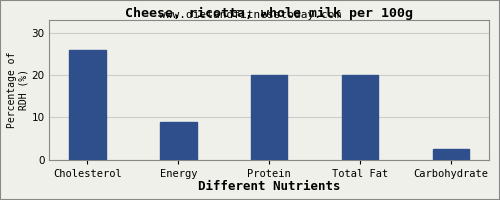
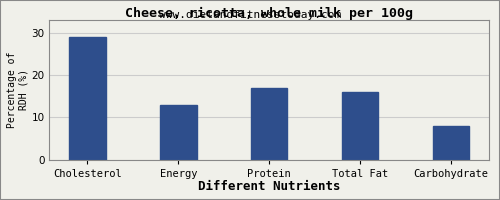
Cholesterol: 26.0 -> 29.0
Energy: 9.0 -> 13.0
Protein: 20.0 -> 17.0
Total Fat: 20.0 -> 16.0
Carbohydrate: 2.5 -> 8.0
